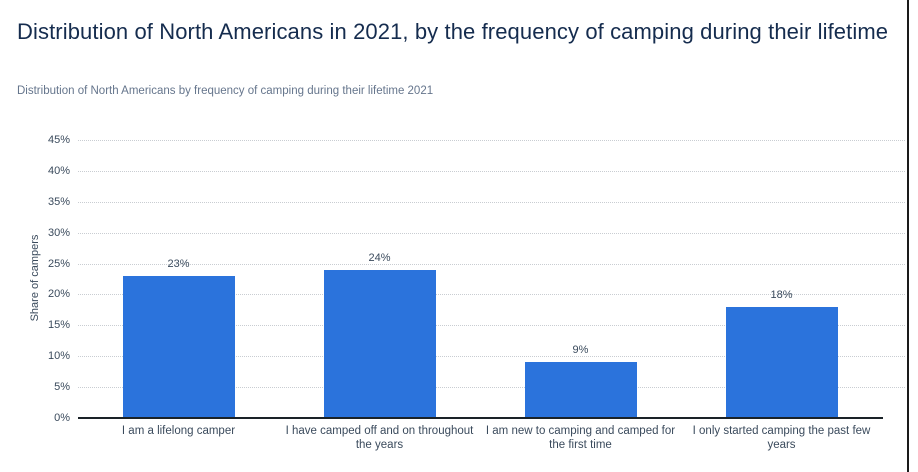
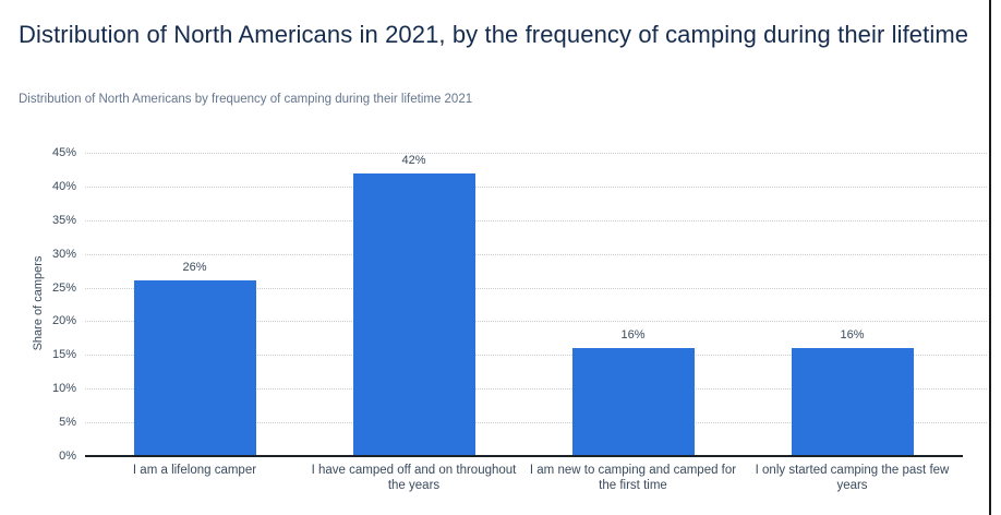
I am a lifelong camper: 23% -> 26%
I have camped off and on throughout the years: 24% -> 42%
I am new to camping and camped for the first time: 9% -> 16%
I only started camping the past few years: 18% -> 16%
